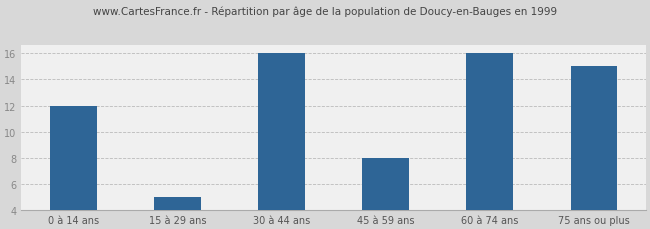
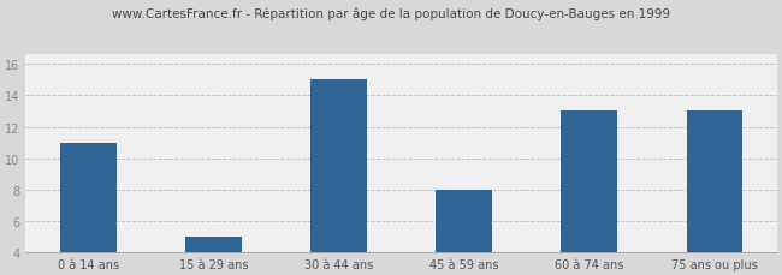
0 à 14 ans: 12 -> 11
30 à 44 ans: 16 -> 15
60 à 74 ans: 16 -> 13
75 ans ou plus: 15 -> 13
